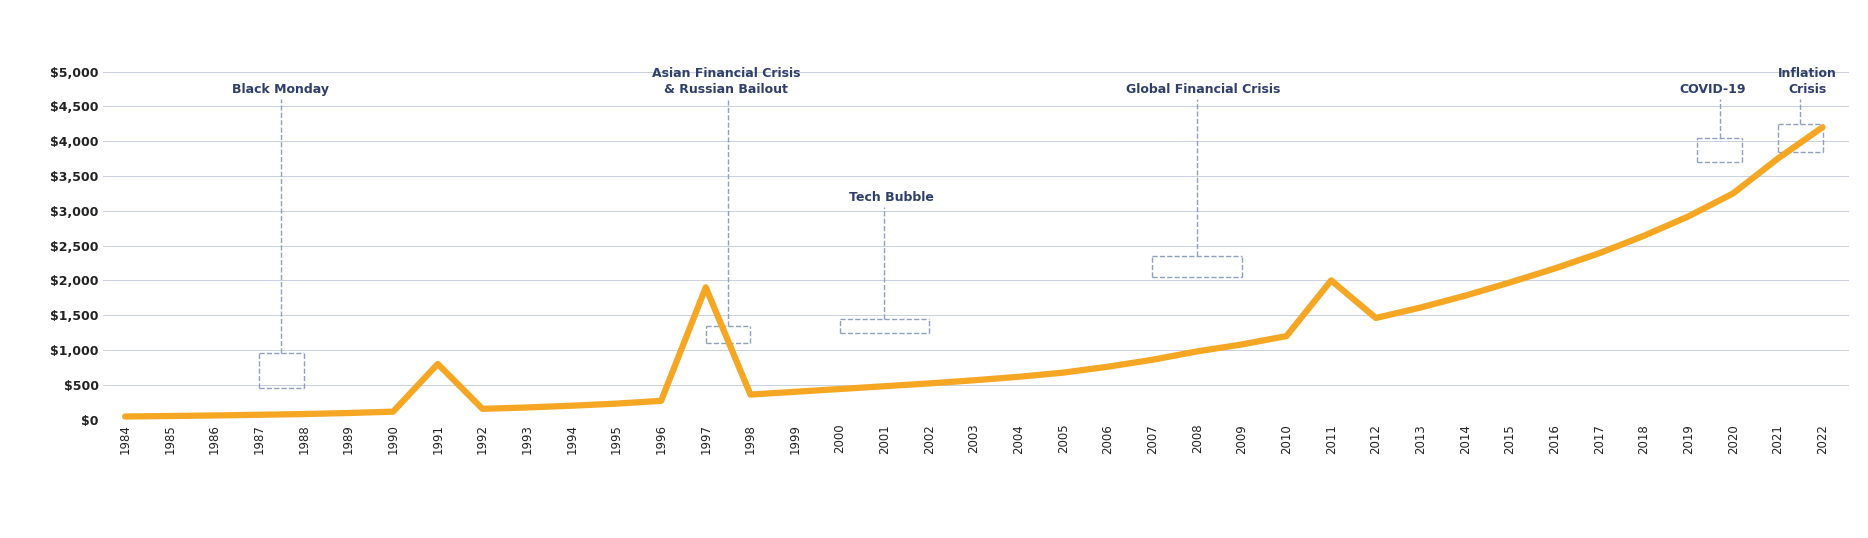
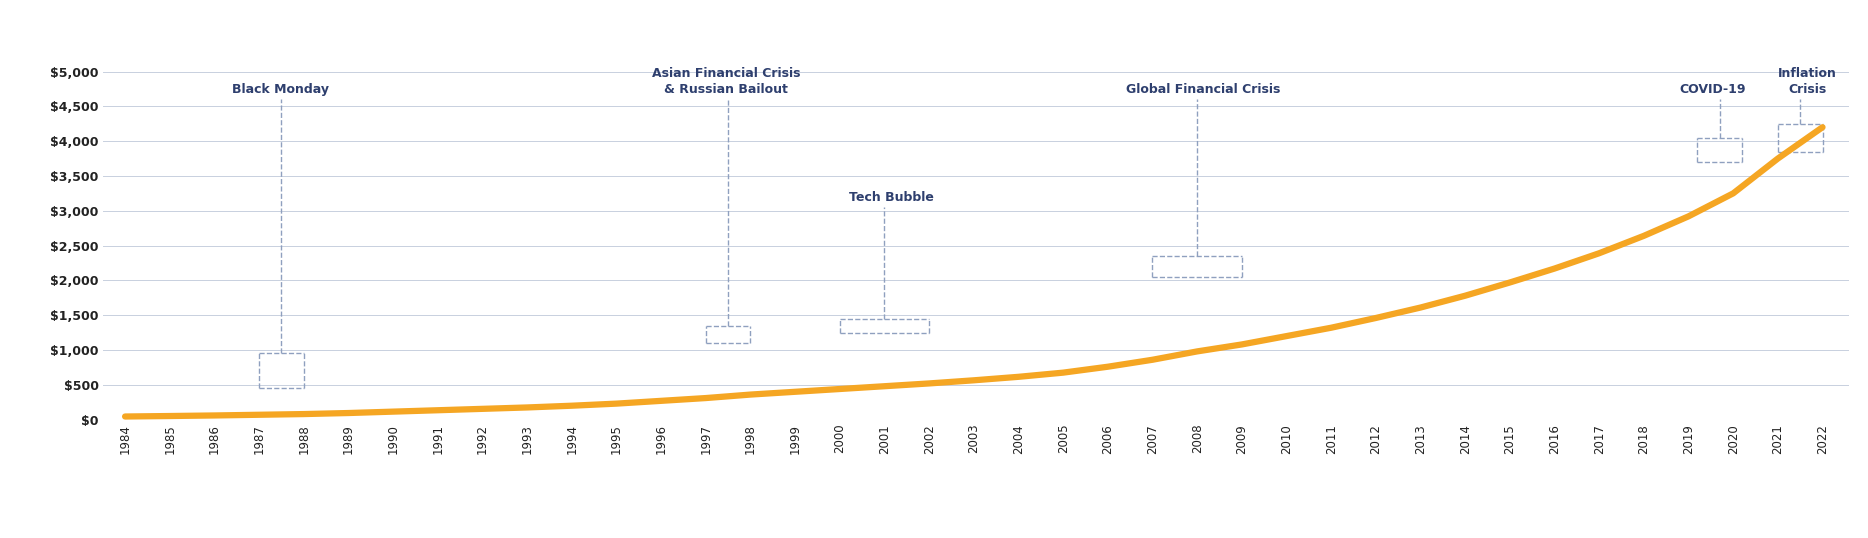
1991: $800 -> $140
1997: $1,900 -> $310
2011: $2,000 -> $1,320
